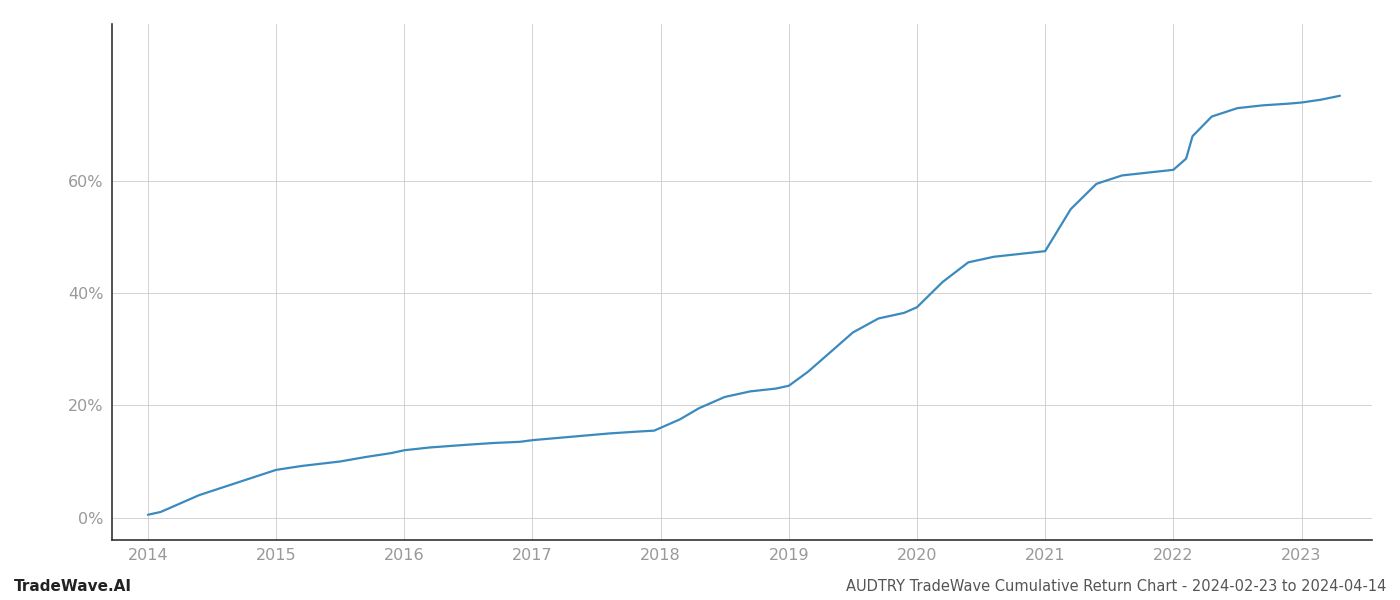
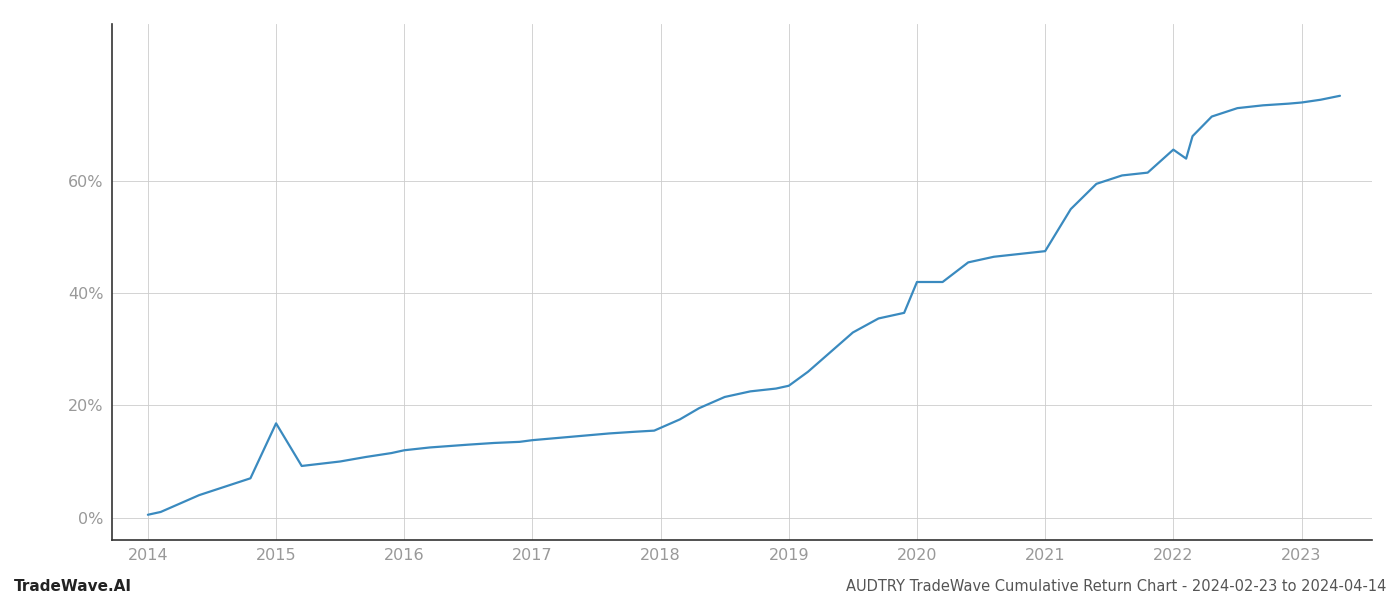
2015: 8.5% -> 16.8%
2020: 37.5% -> 42.0%
2022: 62.0% -> 65.6%
